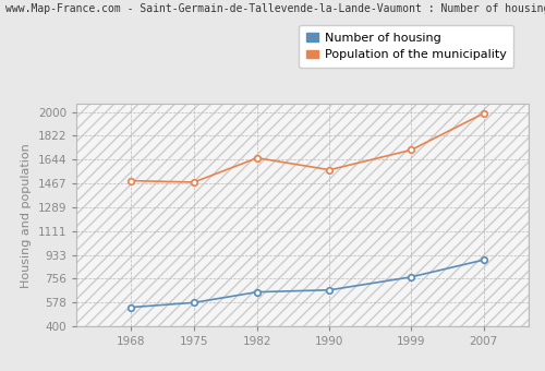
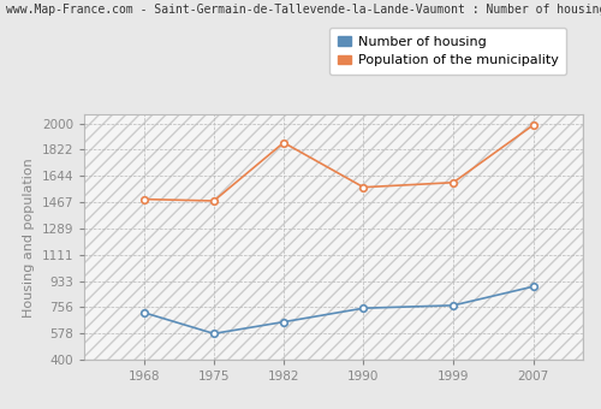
Number of housing/1968: 540 -> 720
Population of the municipality/1982: 1660 -> 1870
Number of housing/1990: 670 -> 750
Population of the municipality/1999: 1720 -> 1600
